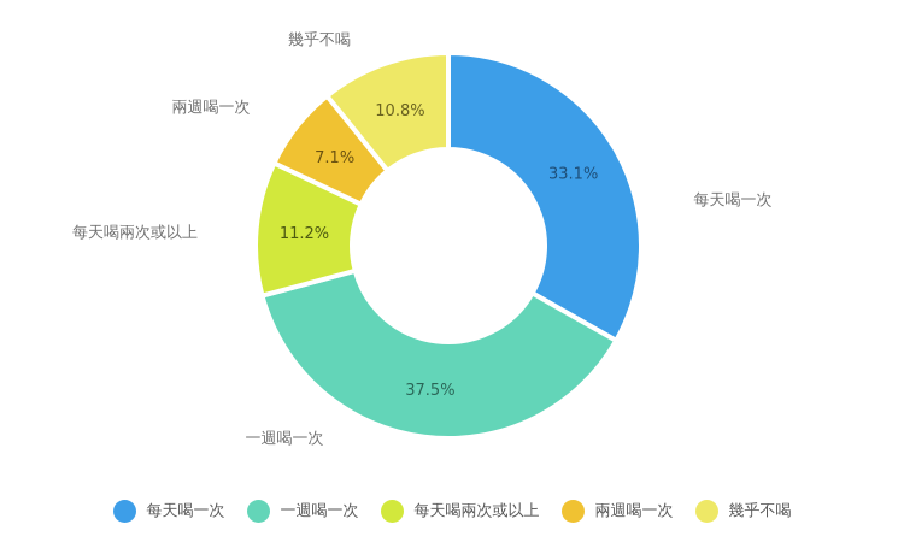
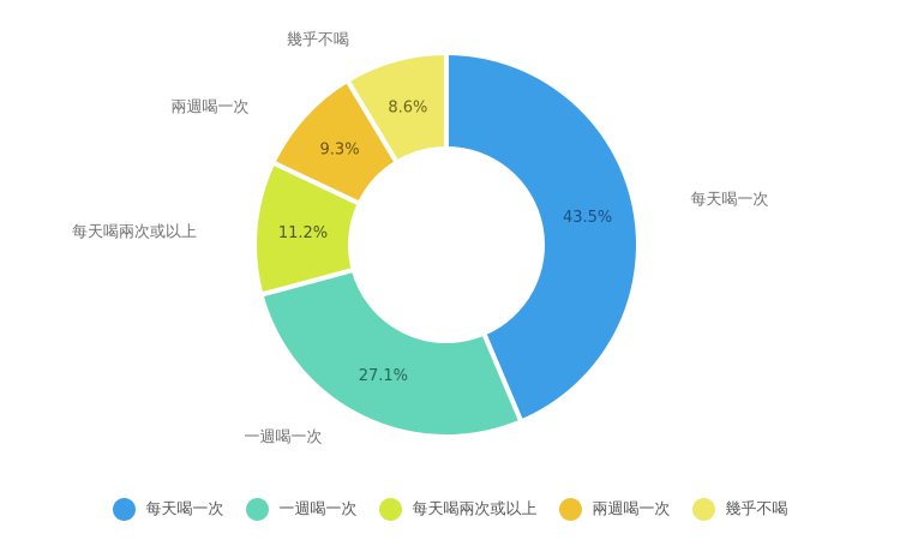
每天喝一次: 33.1% -> 43.5%
一週喝一次: 37.5% -> 27.1%
兩週喝一次: 7.1% -> 9.3%
幾乎不喝: 10.8% -> 8.6%
